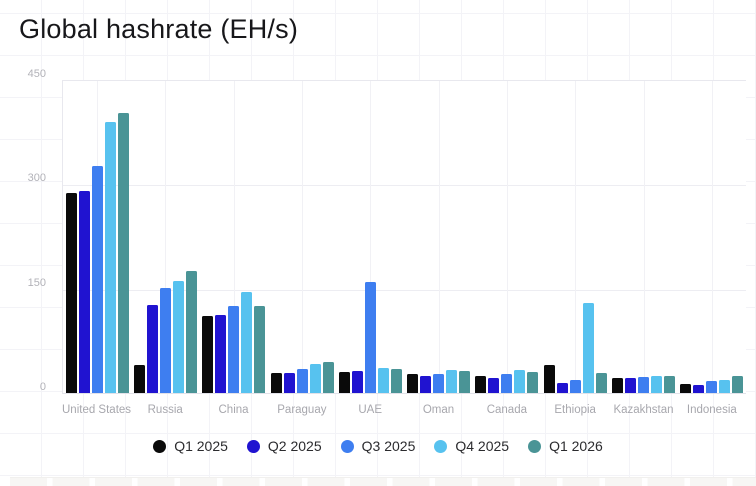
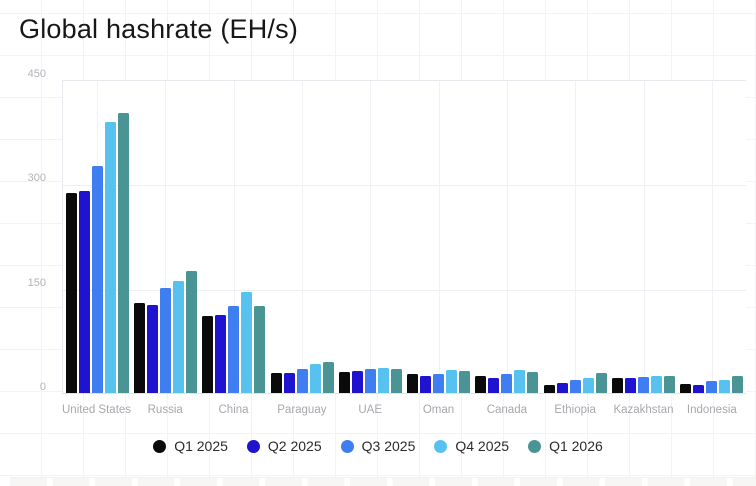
Q1 2025/Russia: 40 -> 130
Q3 2025/UAE: 160 -> 30
Q1 2025/Ethiopia: 40 -> 10
Q4 2025/Ethiopia: 130 -> 20
